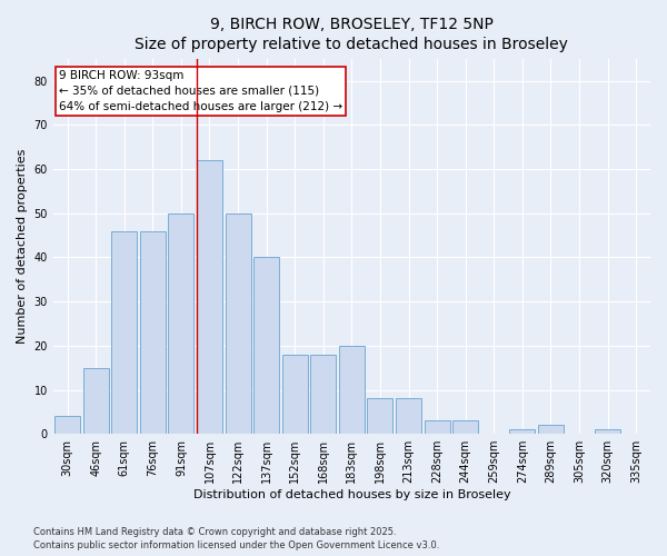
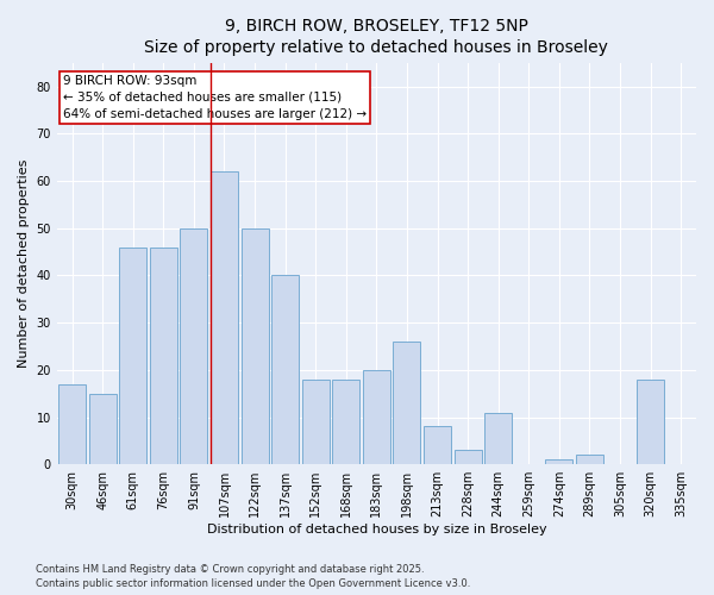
30sqm: 4 -> 17
198sqm: 8 -> 26
244sqm: 3 -> 11
320sqm: 1 -> 18
